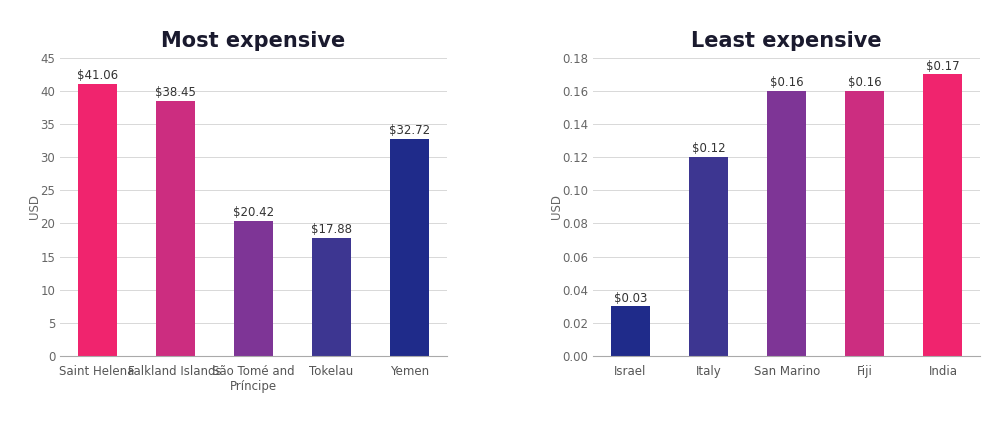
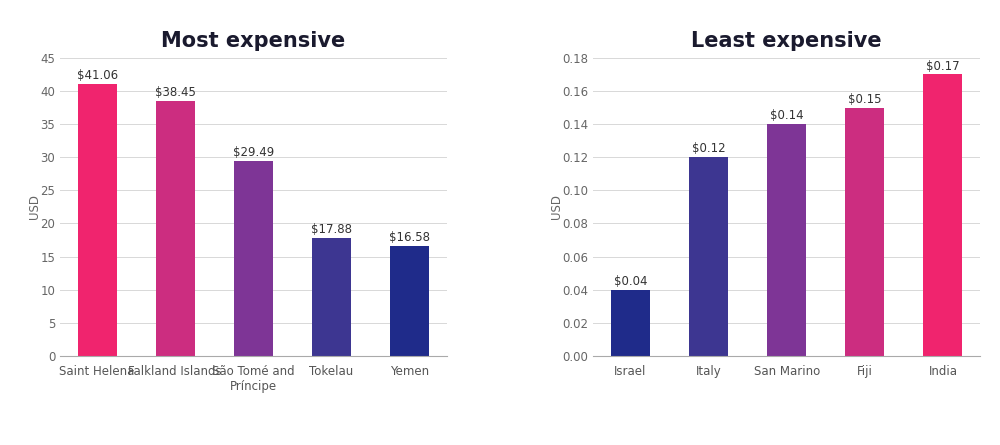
Most expensive/São Tomé and Príncipe: $20.42 -> $29.49
Most expensive/Yemen: $32.72 -> $16.58
Least expensive/Israel: $0.03 -> $0.04
Least expensive/San Marino: $0.16 -> $0.14
Least expensive/Fiji: $0.16 -> $0.15
